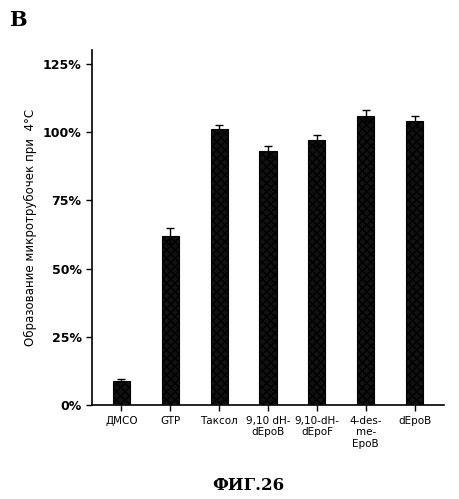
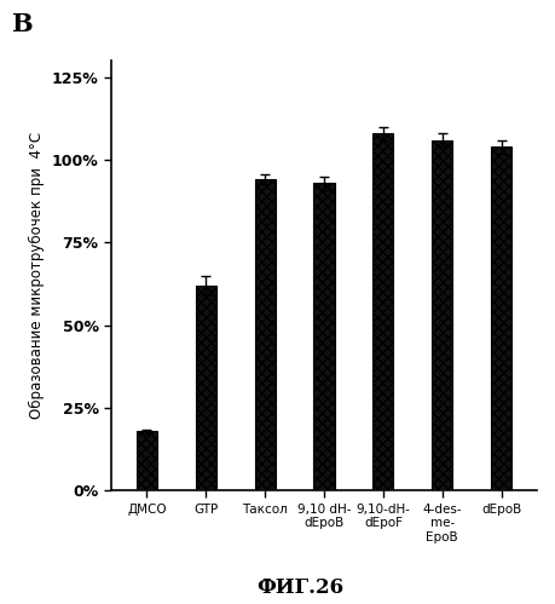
ДМСО: 9% -> 18%
Таксол: 101% -> 94%
9,10-dH- dEpoF: 97% -> 108%
